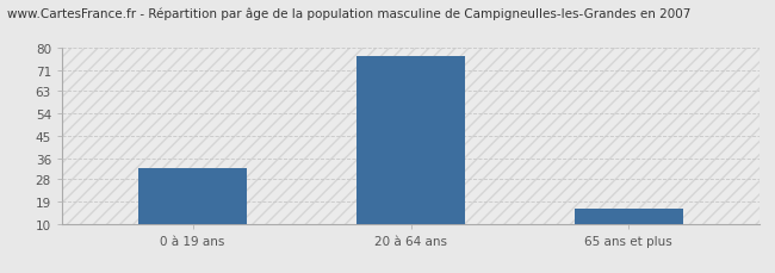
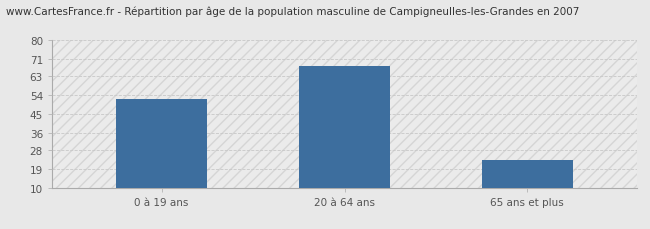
0 à 19 ans: 32 -> 52
20 à 64 ans: 77 -> 68
65 ans et plus: 16 -> 23
